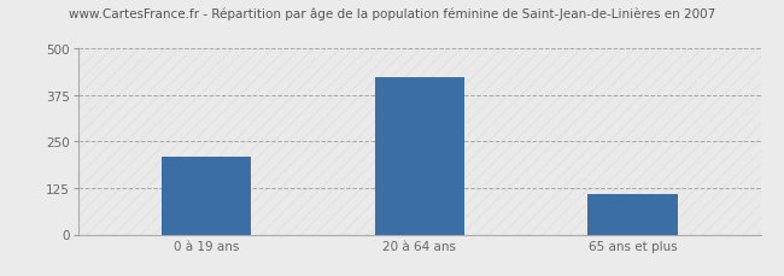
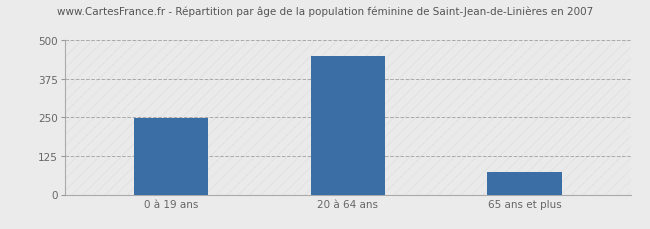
0 à 19 ans: 210 -> 248
20 à 64 ans: 425 -> 450
65 ans et plus: 110 -> 72
